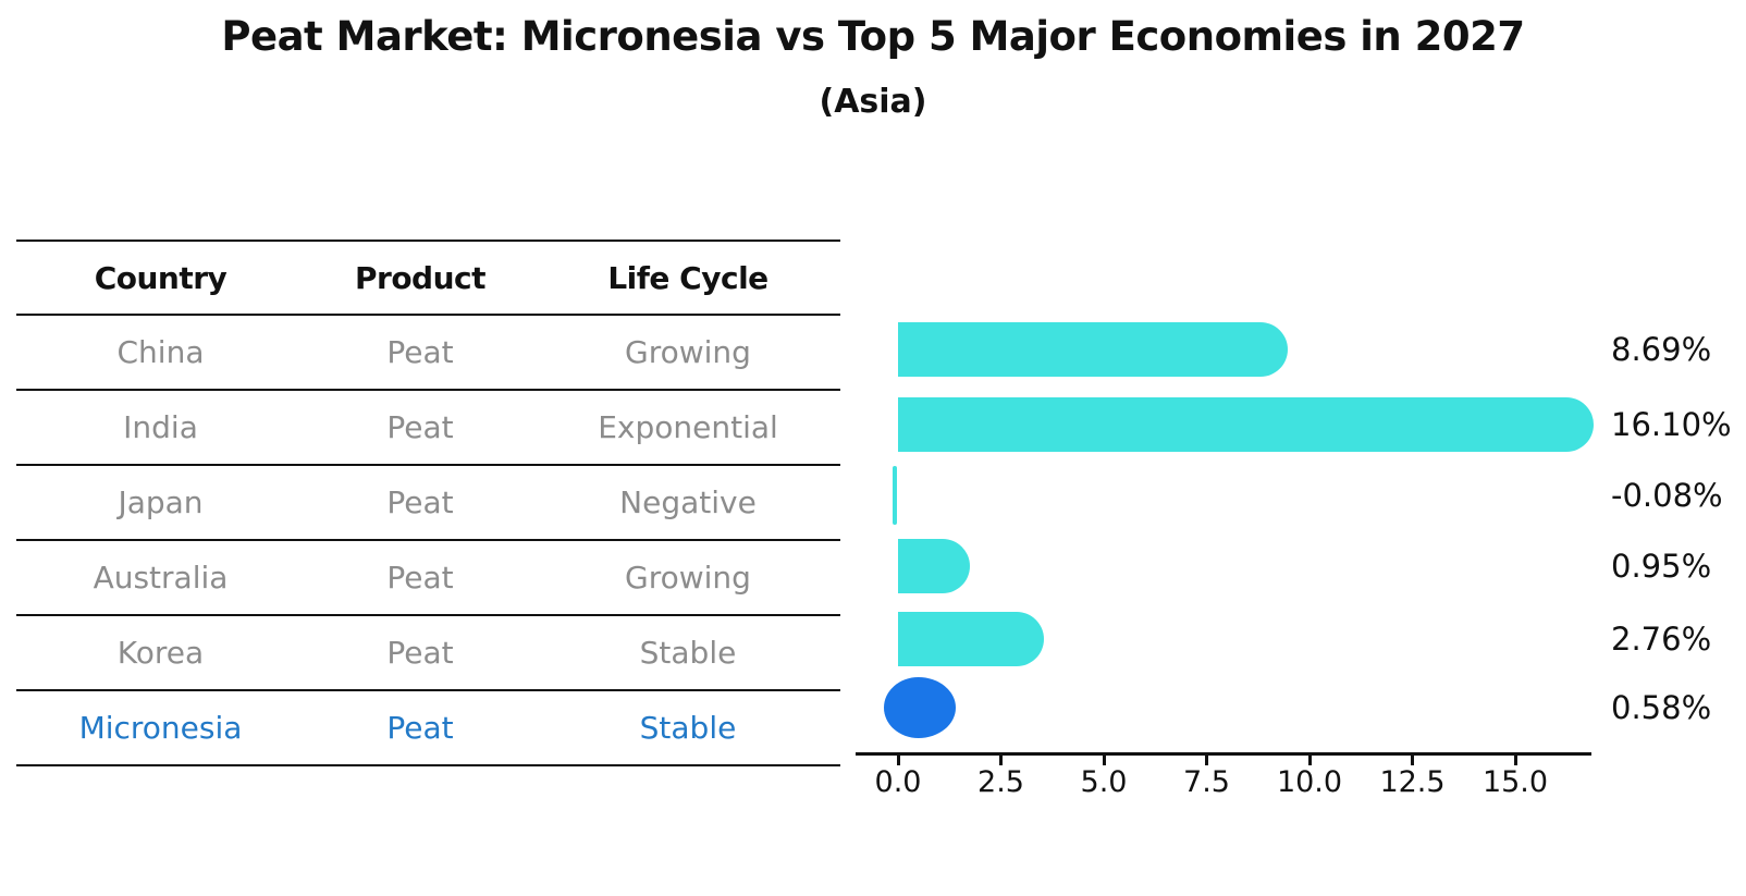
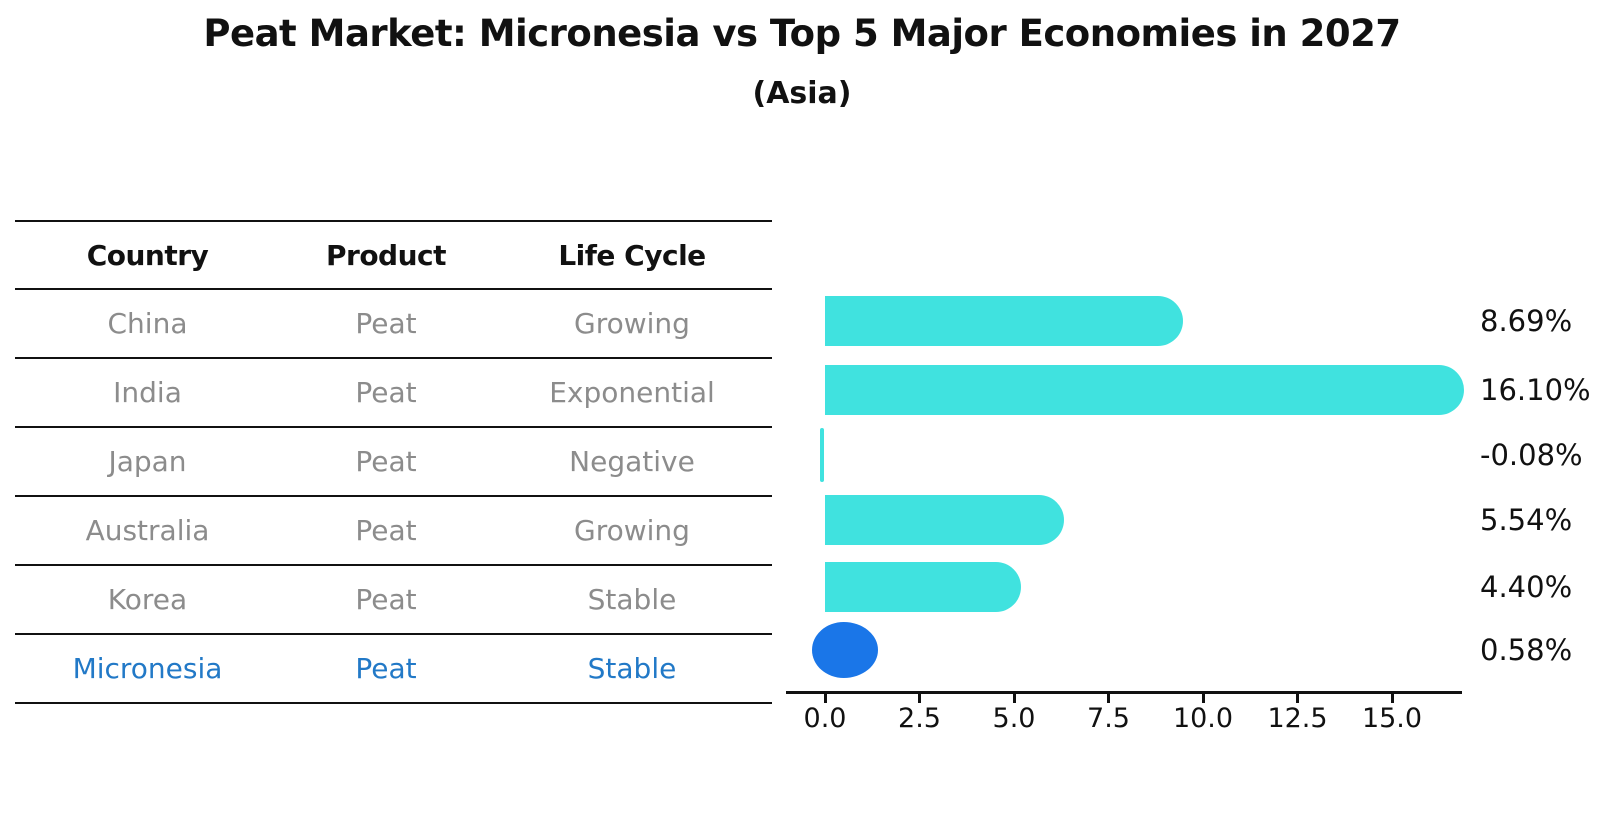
Australia: 0.95% -> 5.54%
Korea: 2.76% -> 4.40%
